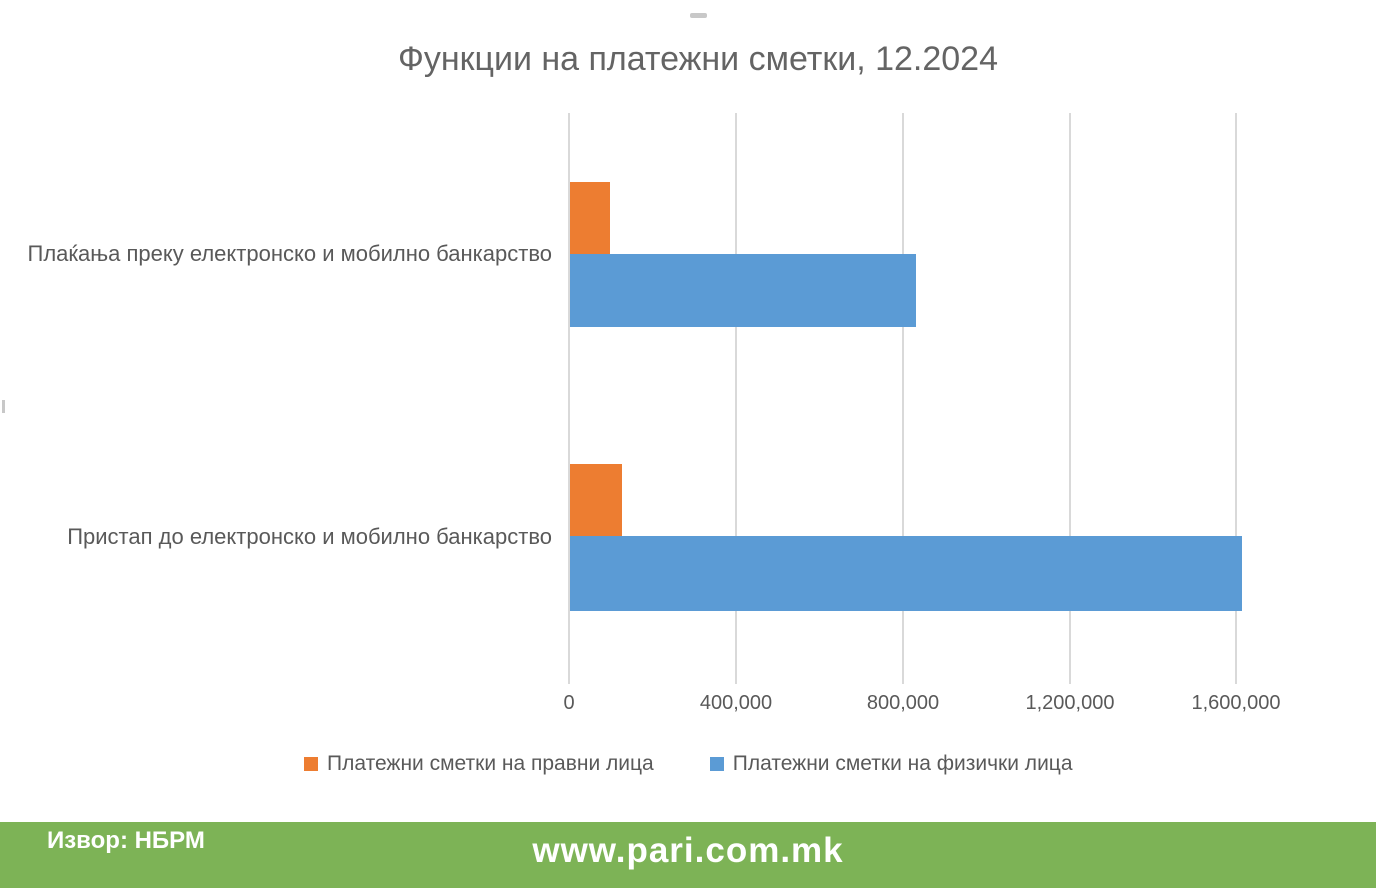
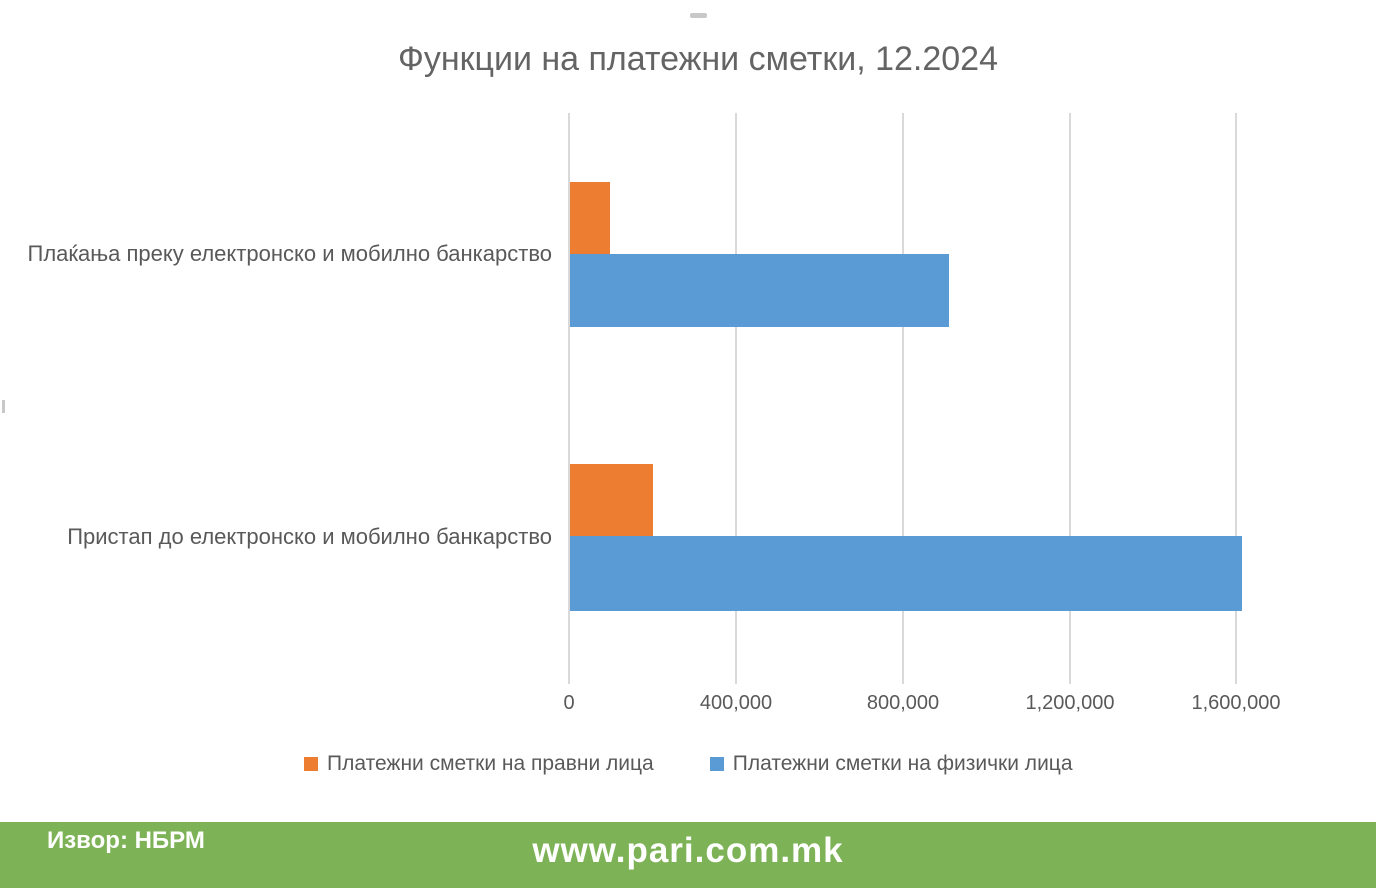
Платежни сметки на физички лица/Плаќања преку електронско и мобилно банкарство: 830000 -> 910000
Платежни сметки на правни лица/Пристап до електронско и мобилно банкарство: 120000 -> 200000
